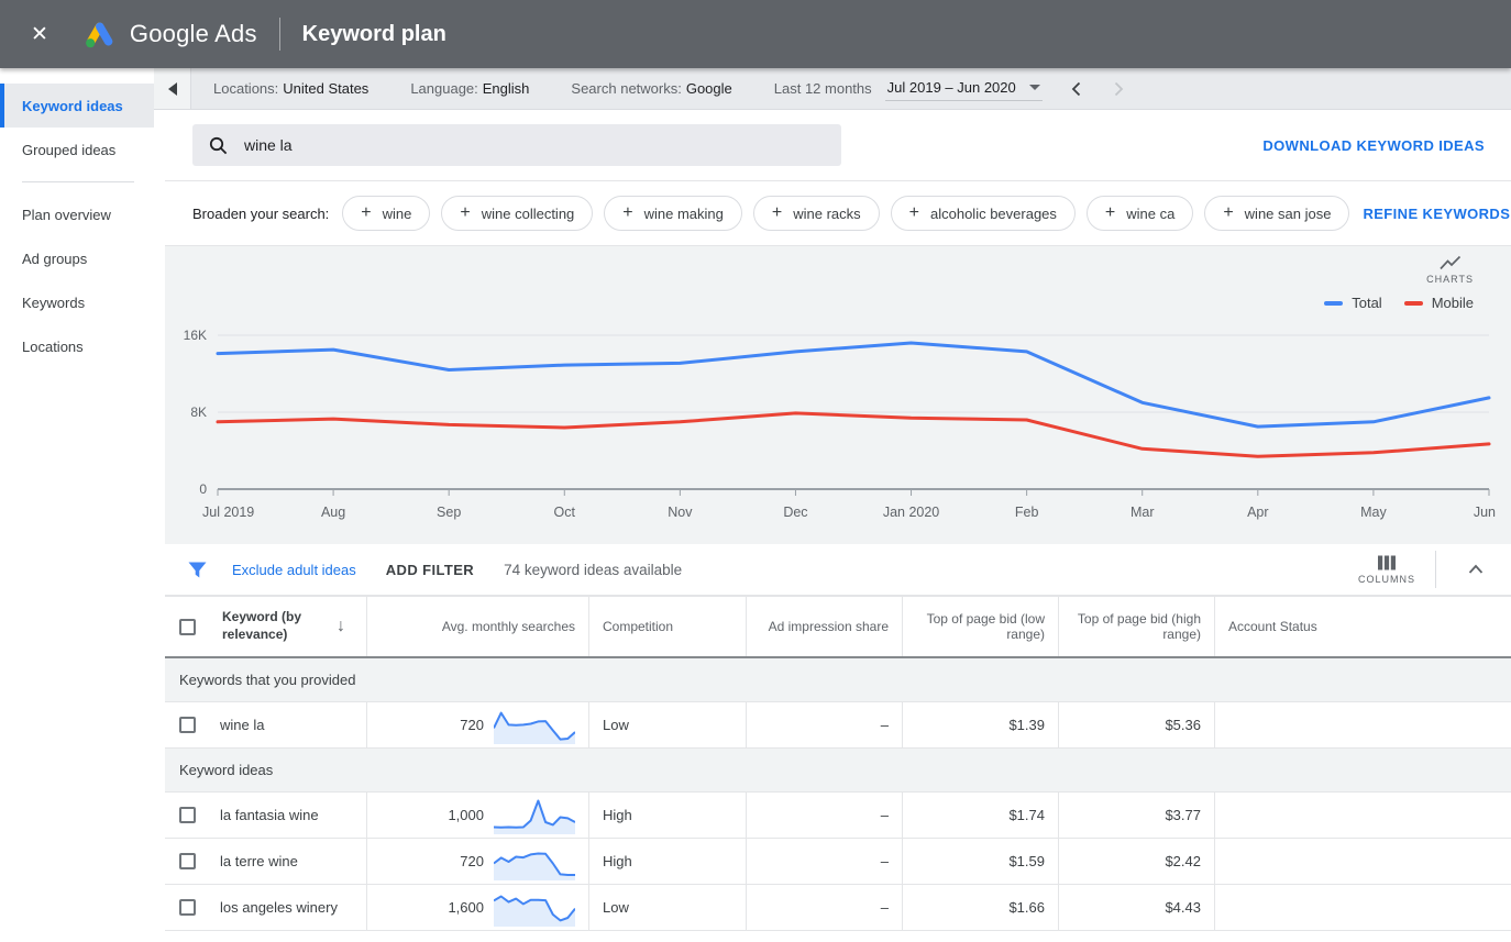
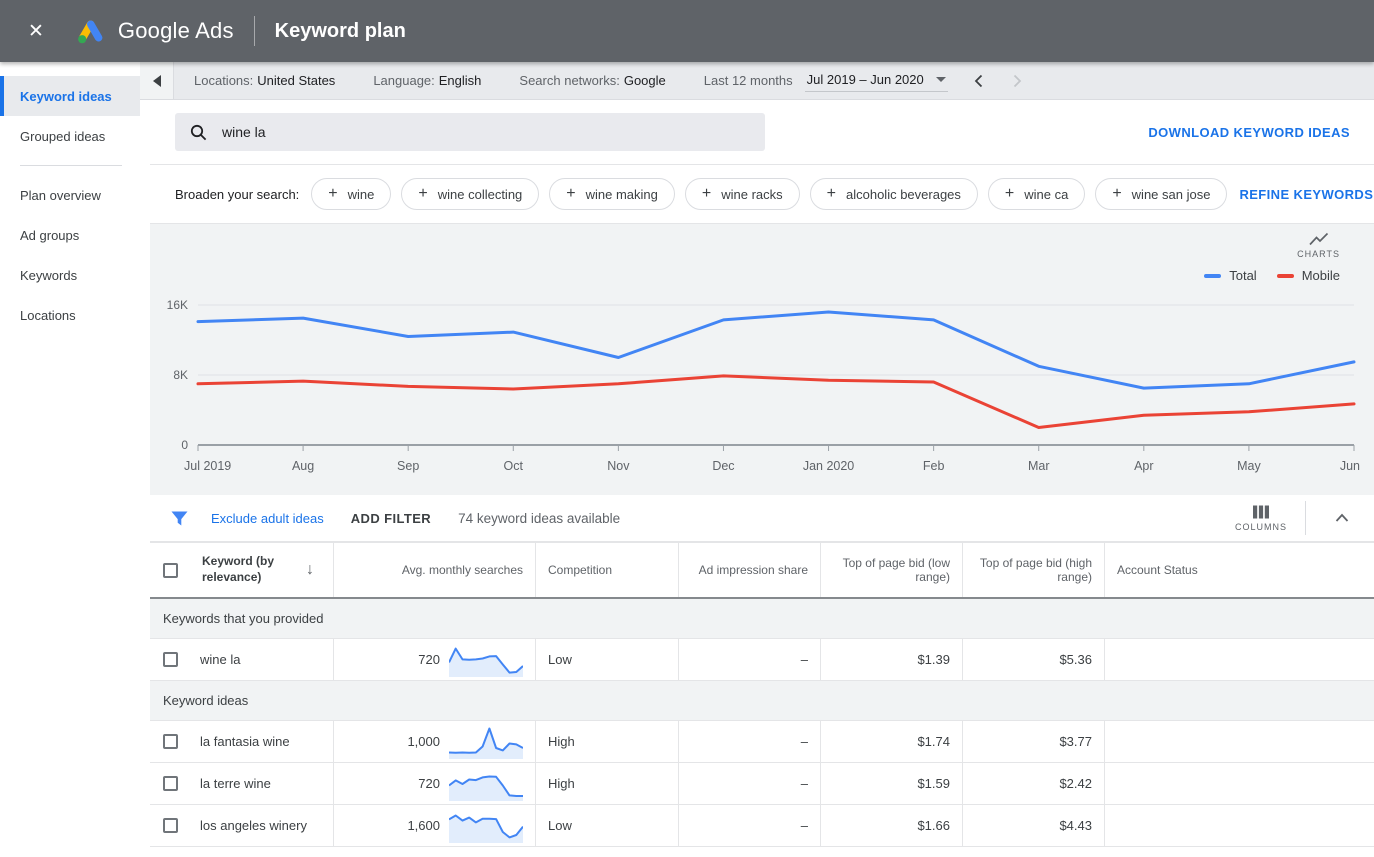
Total/Nov: 13K -> 10K
Mobile/Mar: 4K -> 2K
